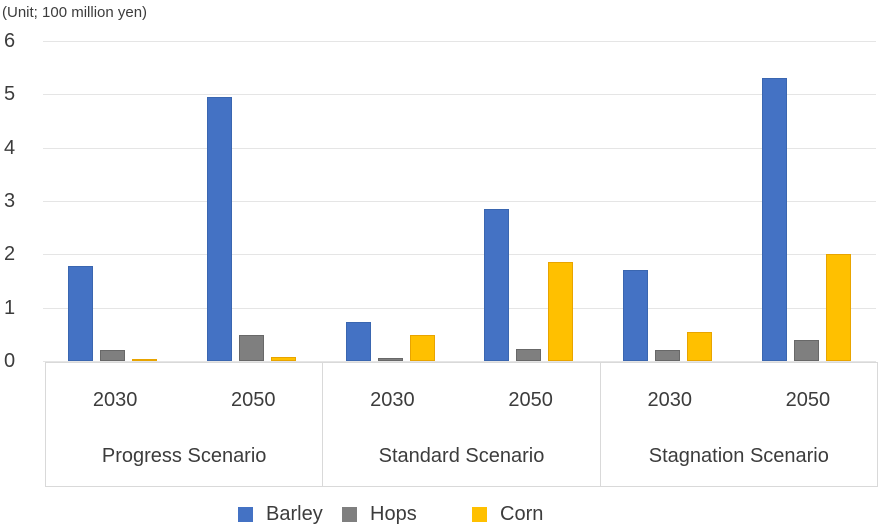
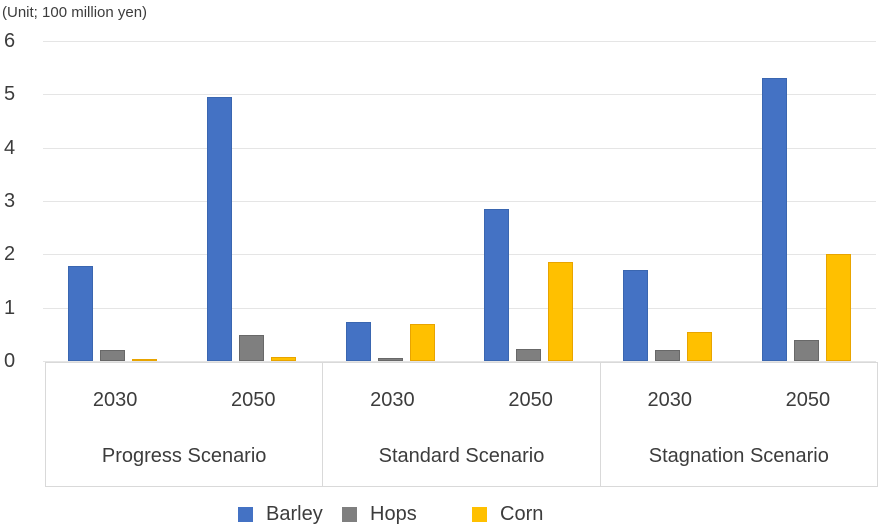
Corn/Standard Scenario 2030: 0.5 -> 0.7
